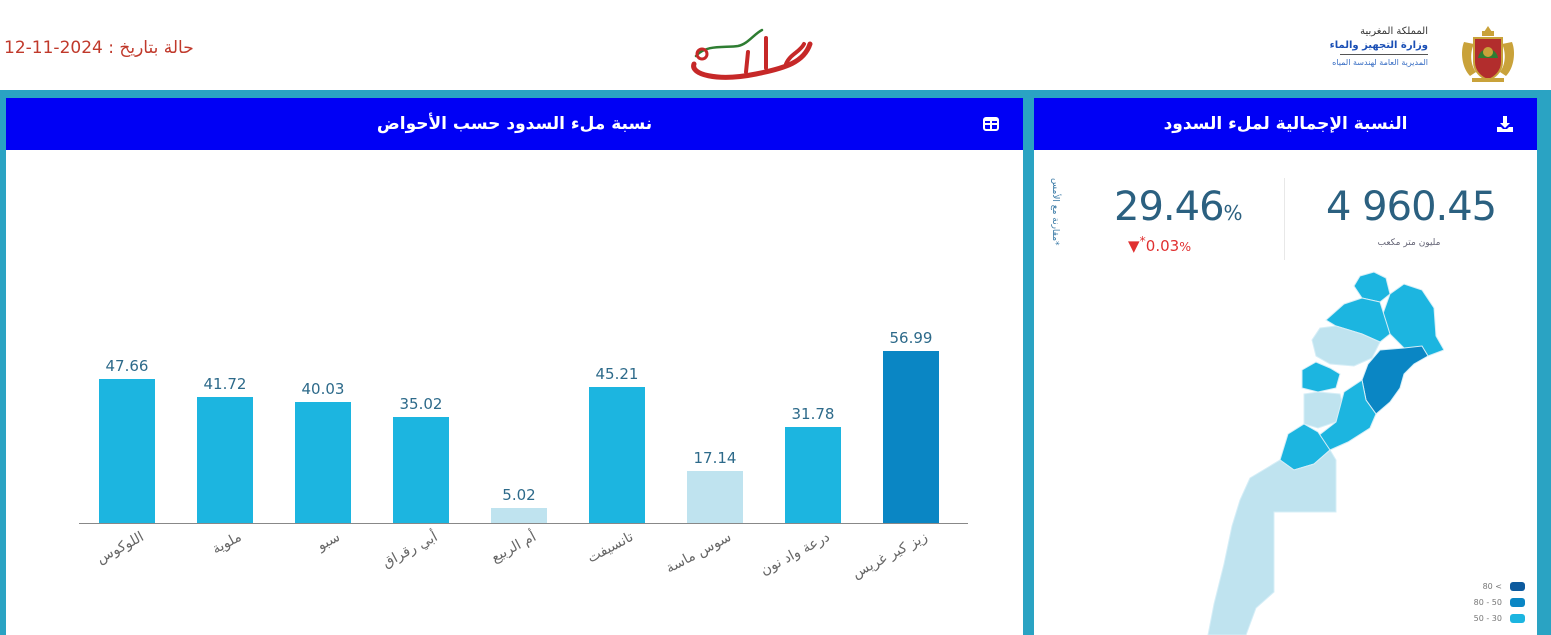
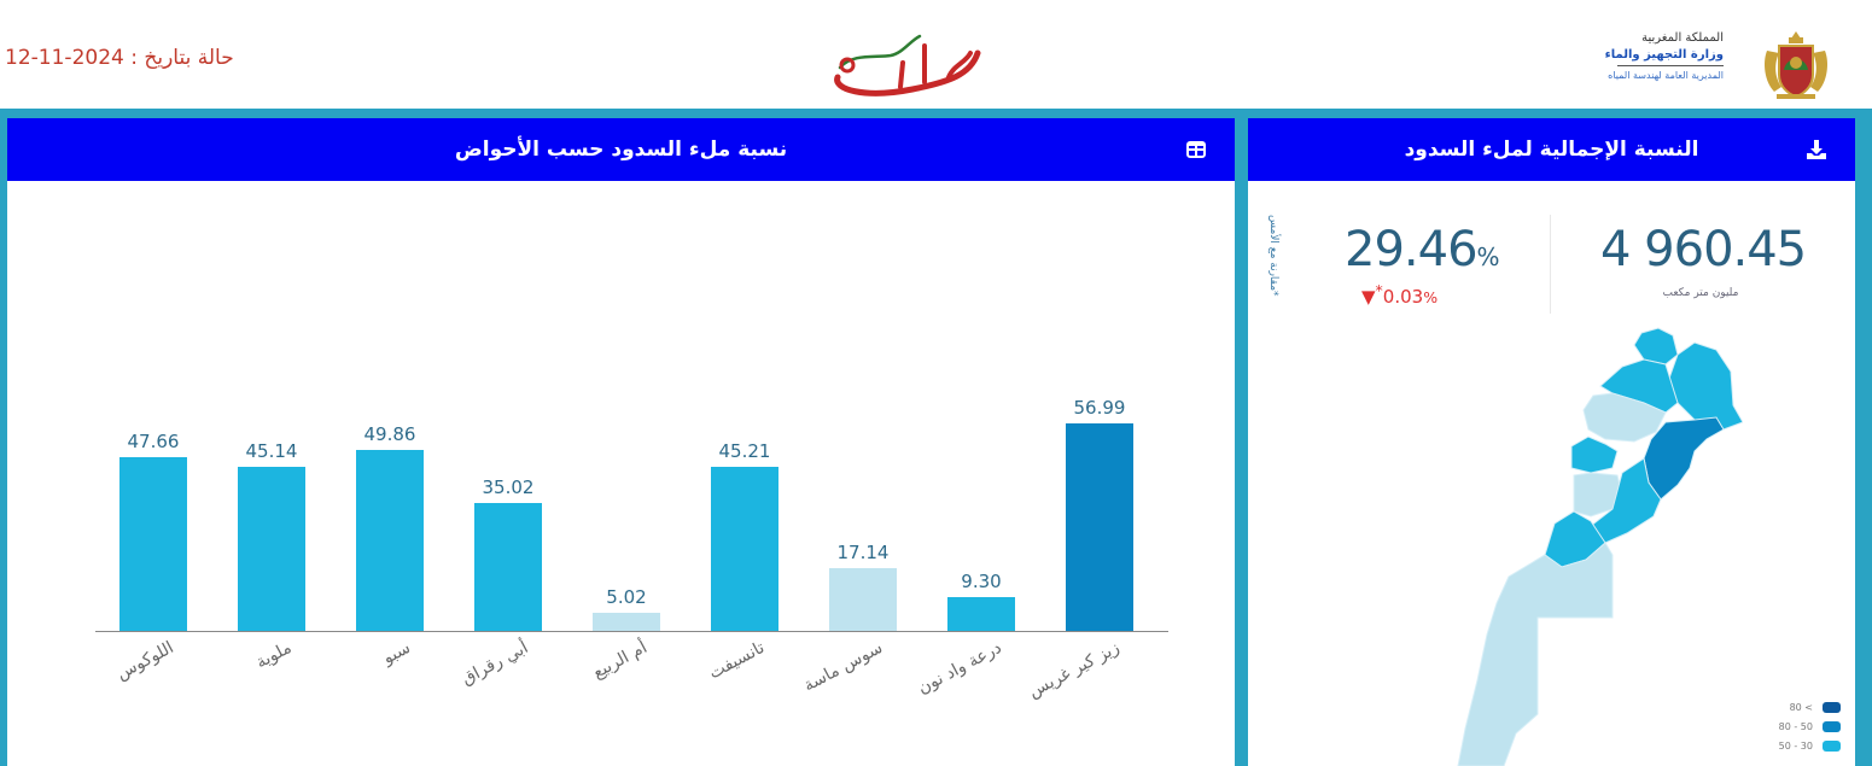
ملوية: 41.72 -> 45.14
سبو: 40.03 -> 49.86
درعة واد نون: 31.78 -> 9.30
